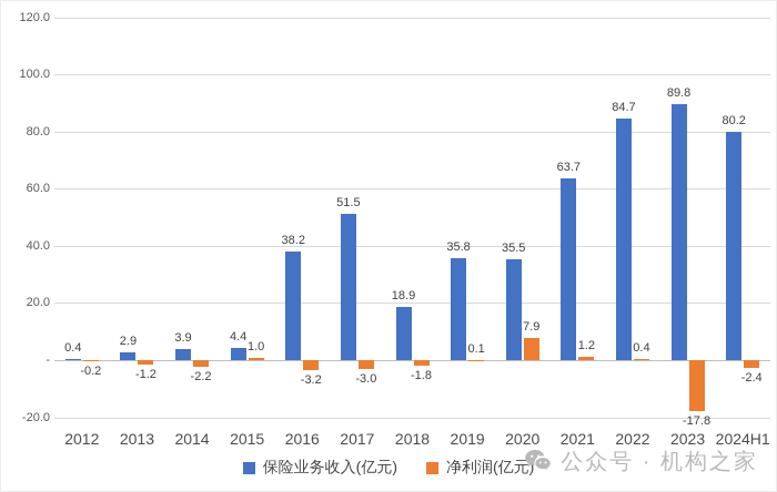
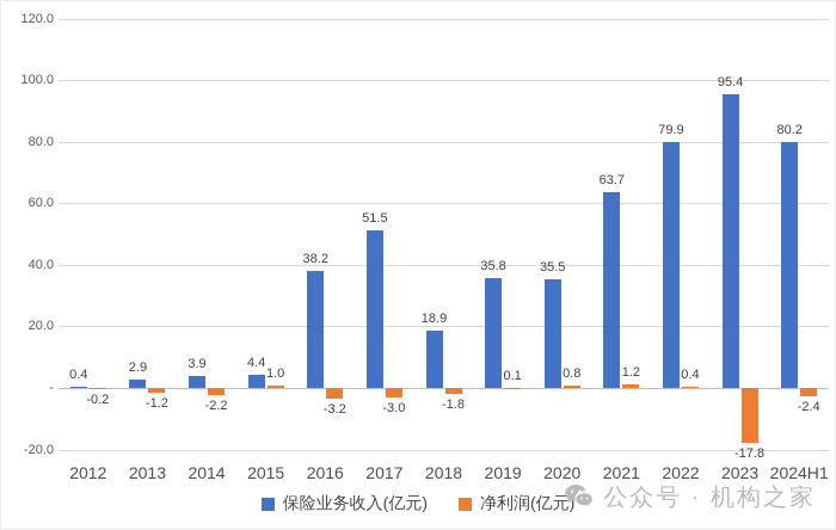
净利润(亿元)/2020: 7.9 -> 0.8
保险业务收入(亿元)/2022: 84.7 -> 79.9
保险业务收入(亿元)/2023: 89.8 -> 95.4
